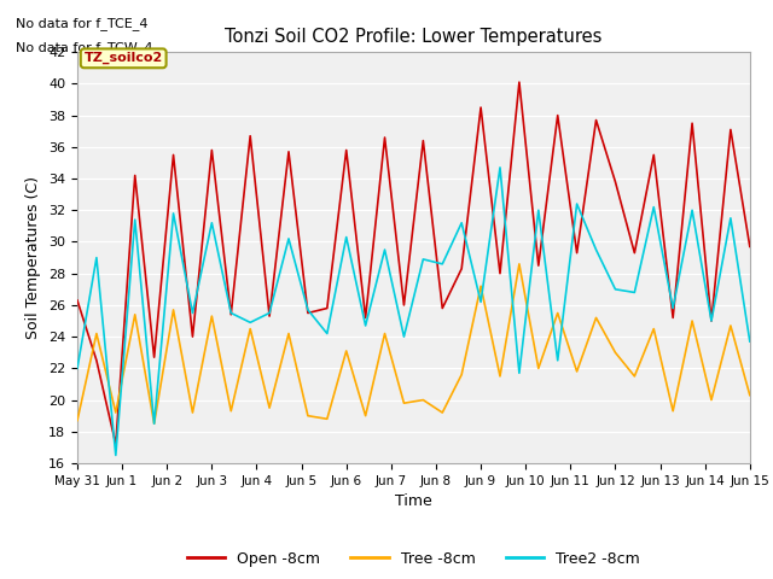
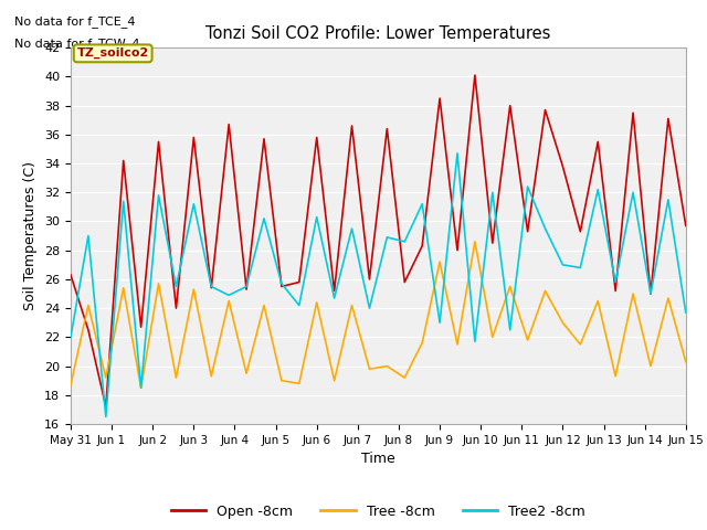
Tree -8cm/Jun 6: 23.1 -> 24.4
Tree2 -8cm/Jun 9: 26.2 -> 23.0
